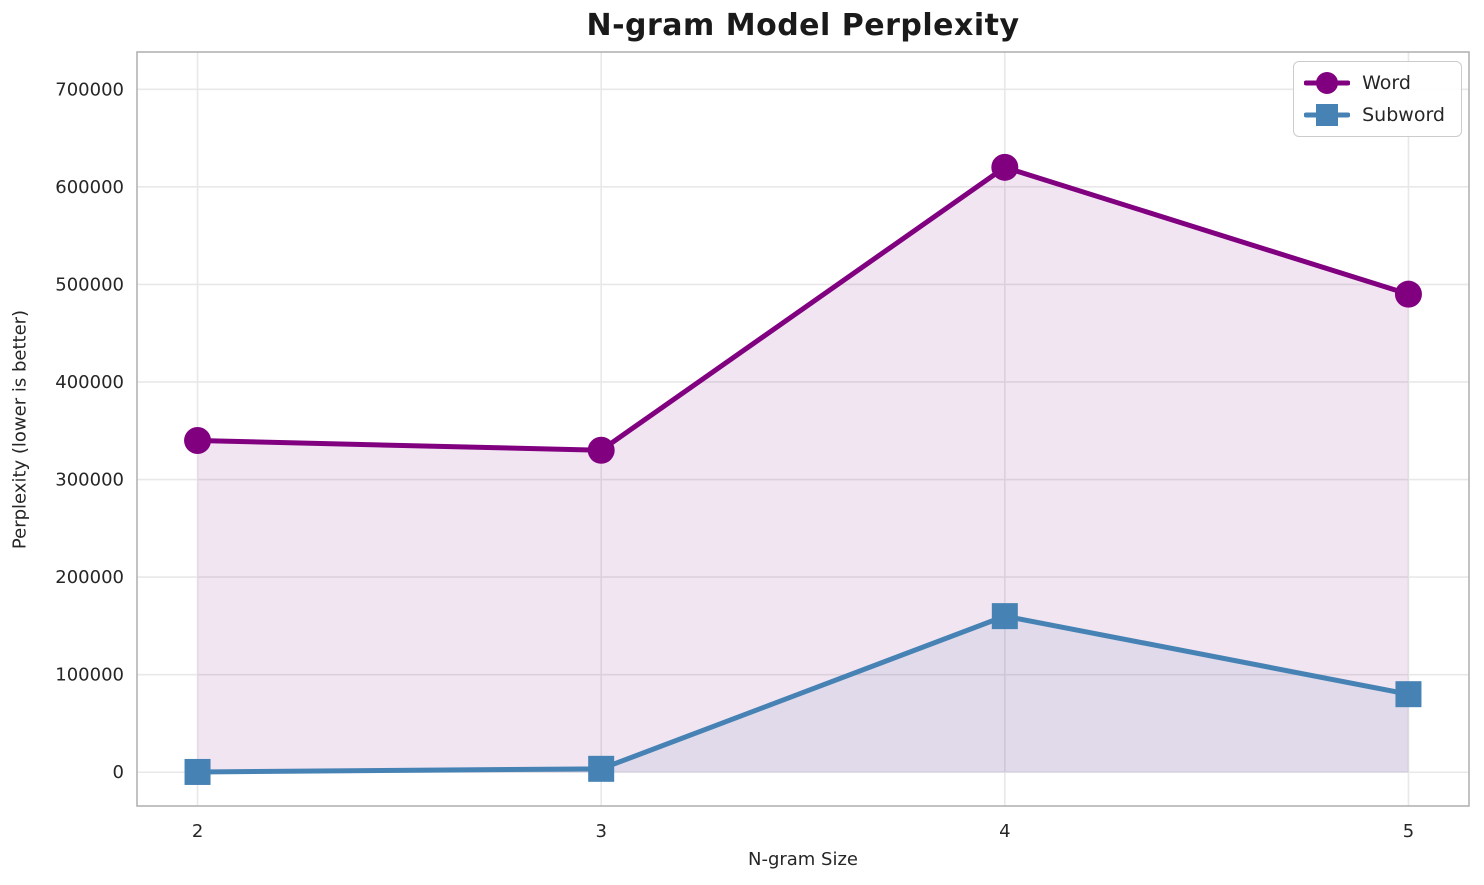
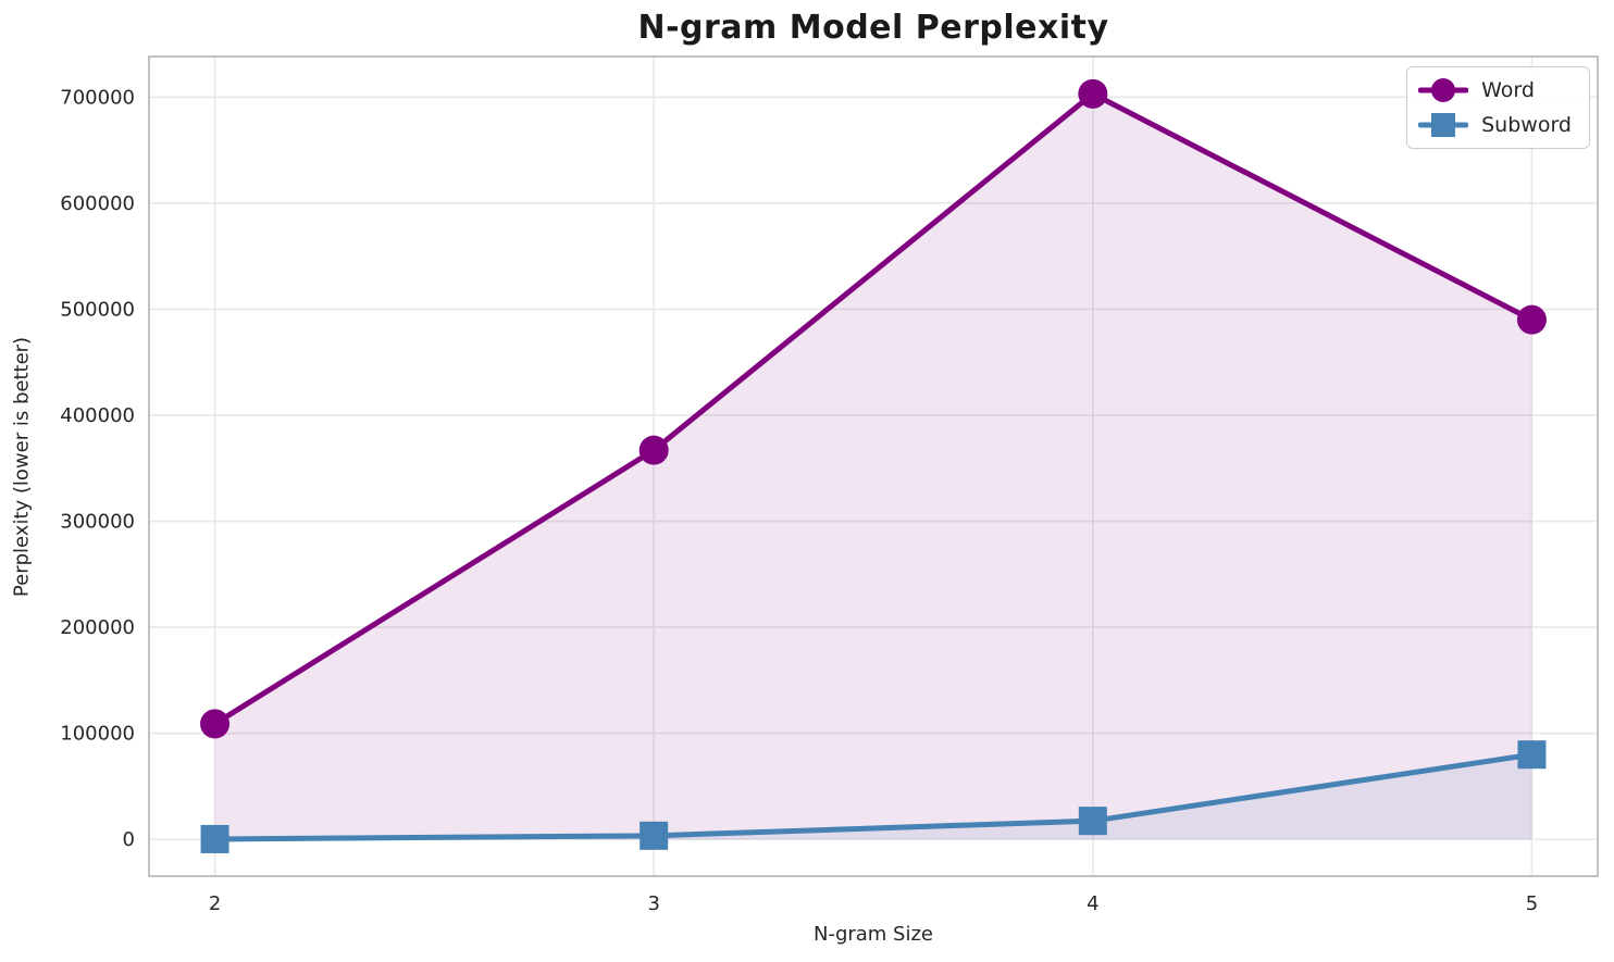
Word/2: 340000 -> 110000
Word/3: 330000 -> 370000
Word/4: 620000 -> 700000
Subword/4: 160000 -> 20000
